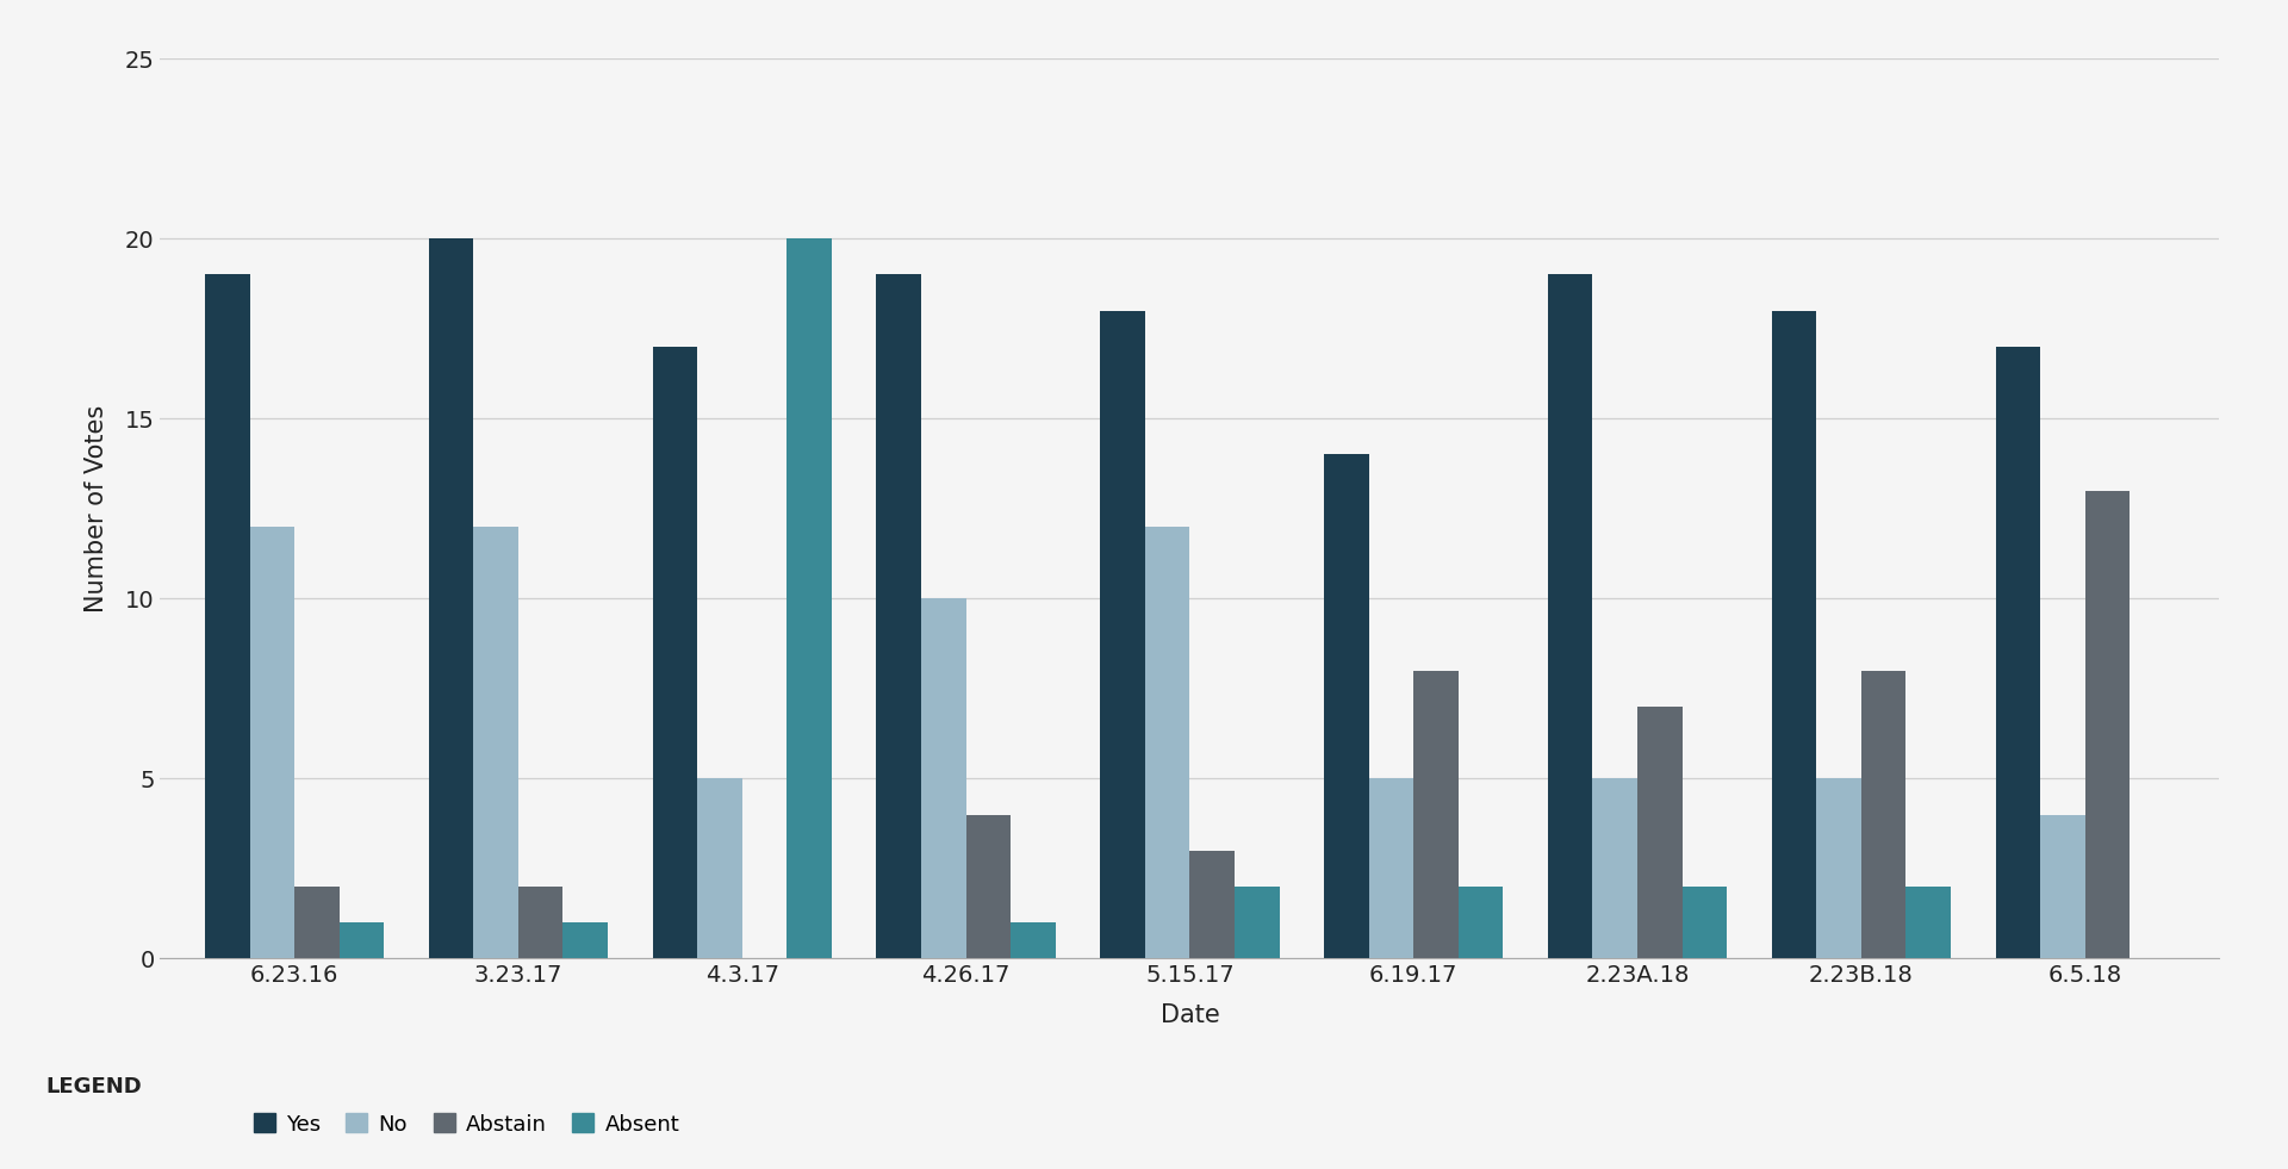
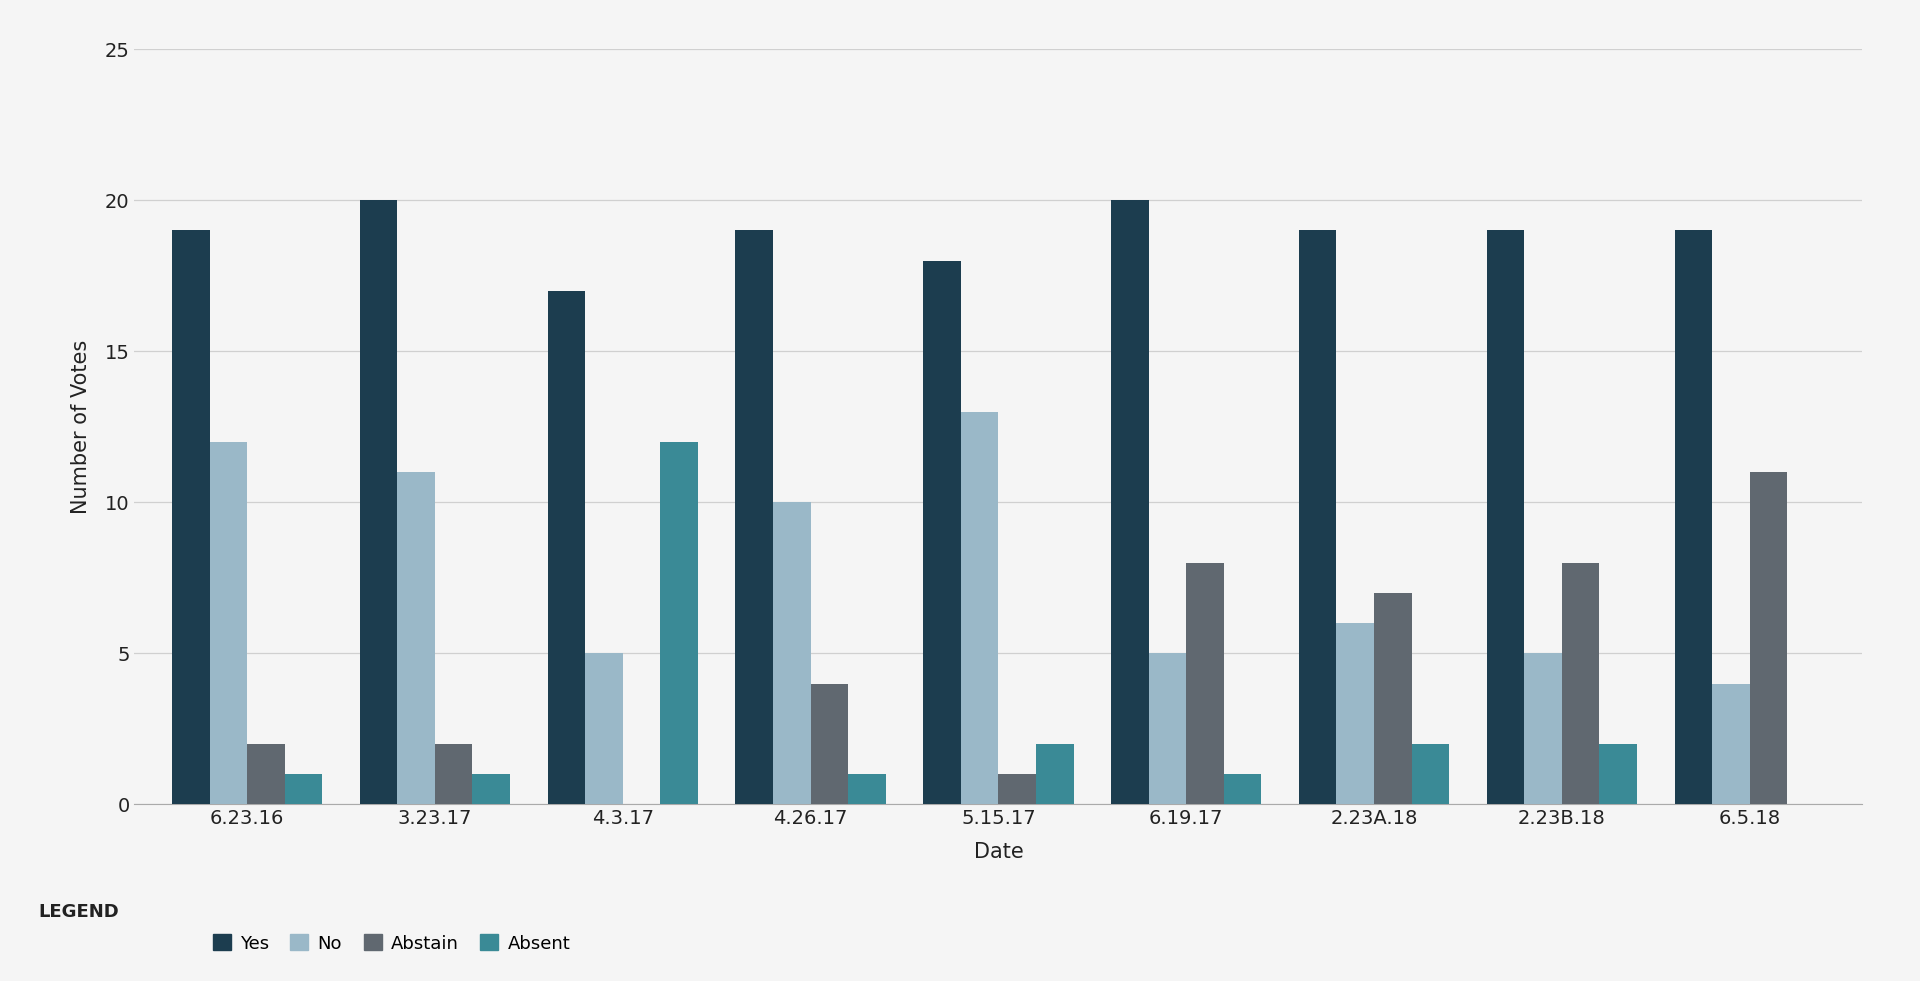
No/3.23.17: 12 -> 11
Absent/4.3.17: 20 -> 12
No/5.15.17: 12 -> 13
Abstain/5.15.17: 3 -> 1
Yes/6.19.17: 14 -> 20
Absent/6.19.17: 2 -> 1
No/2.23A.18: 5 -> 6
Yes/2.23B.18: 18 -> 19
Yes/6.5.18: 17 -> 19
Abstain/6.5.18: 13 -> 11
